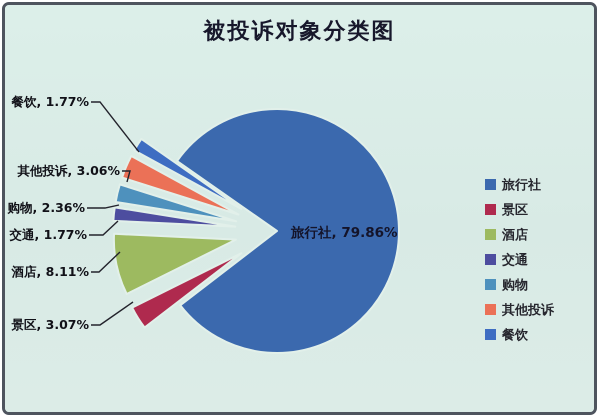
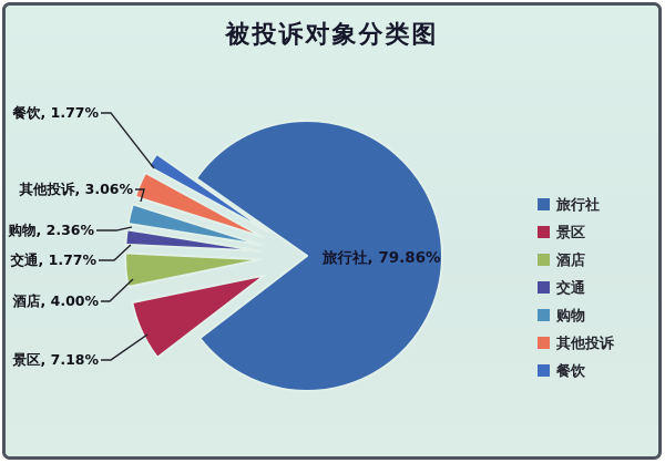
景区: 3.07% -> 7.18%
酒店: 8.11% -> 4.00%
